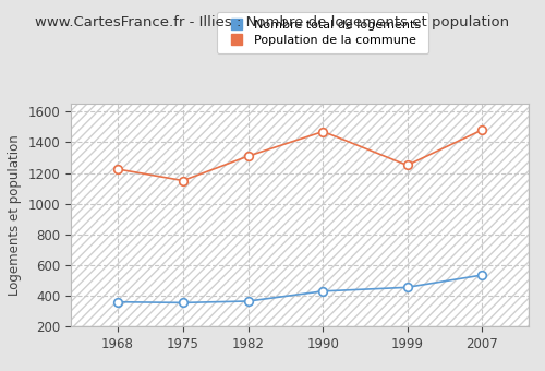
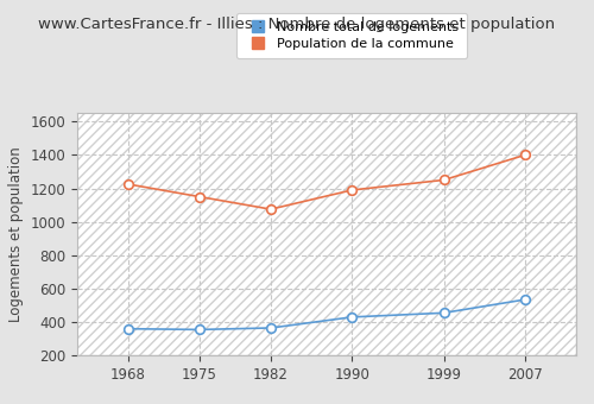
Population de la commune/1982: 1310 -> 1080
Population de la commune/1990: 1470 -> 1190
Population de la commune/2007: 1480 -> 1400
